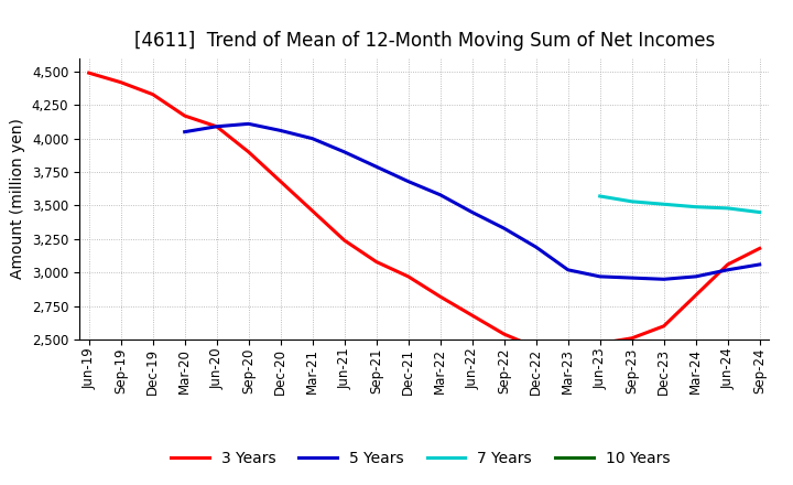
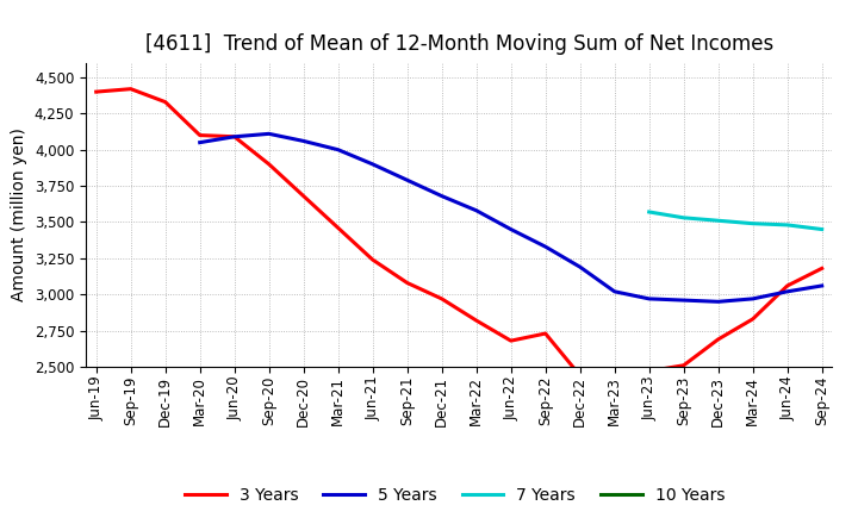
3 Years/Jun-19: 4,490 -> 4,400
3 Years/Mar-20: 4,170 -> 4,100
3 Years/Sep-22: 2,540 -> 2,730
3 Years/Dec-23: 2,600 -> 2,690
